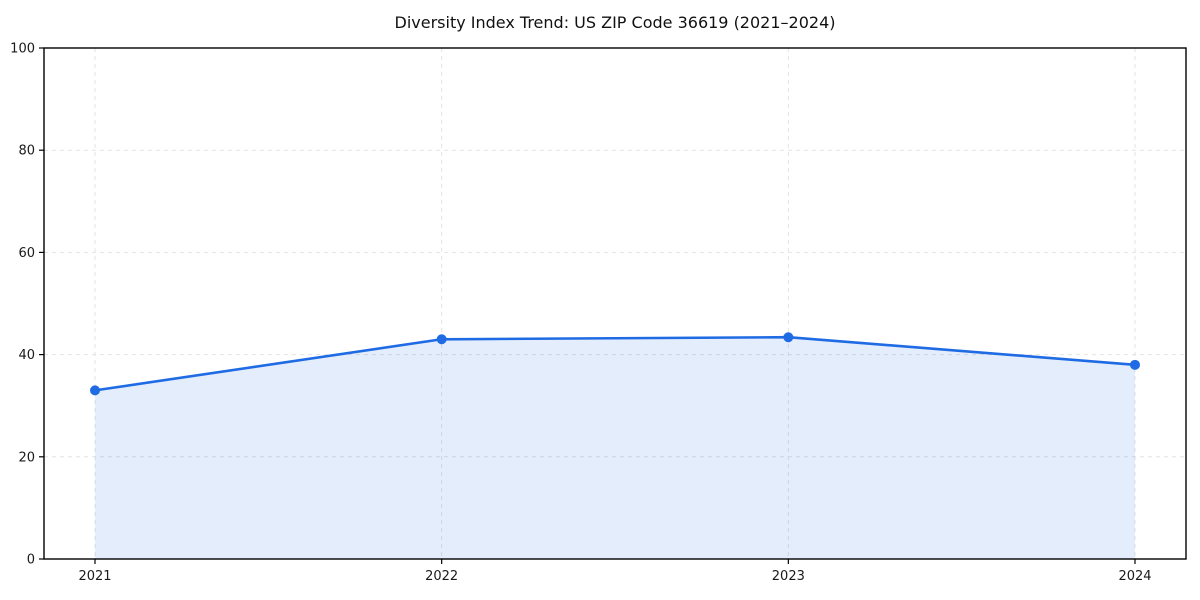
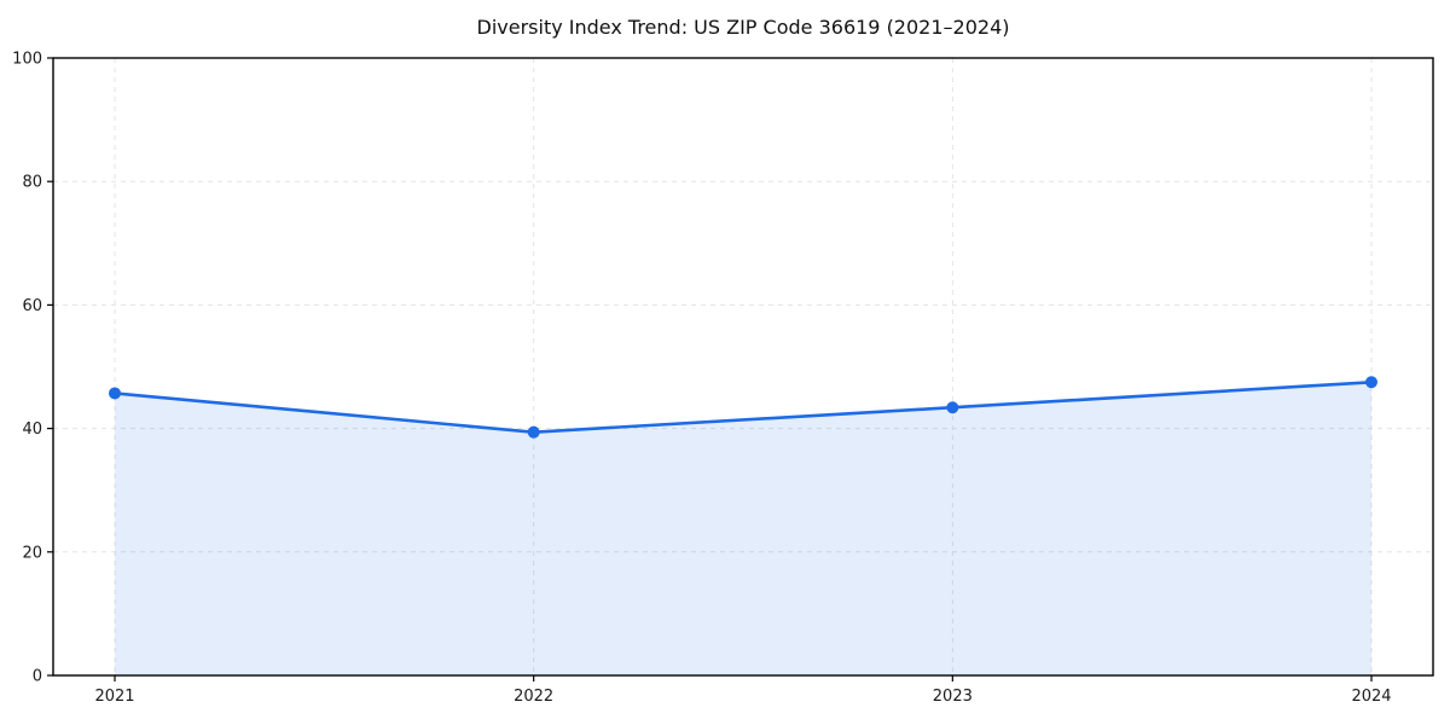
2021: 33 -> 46
2022: 43 -> 39
2024: 38 -> 48
